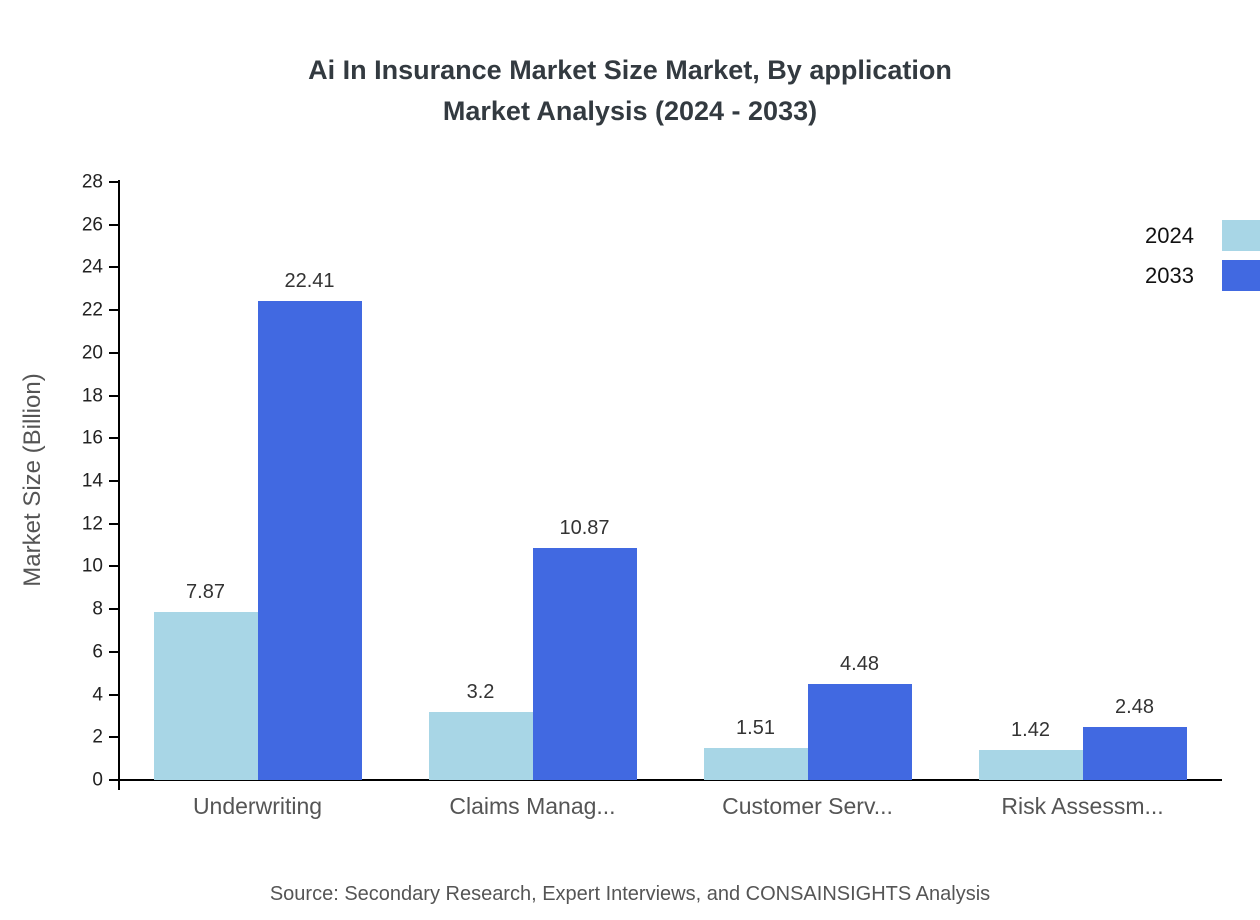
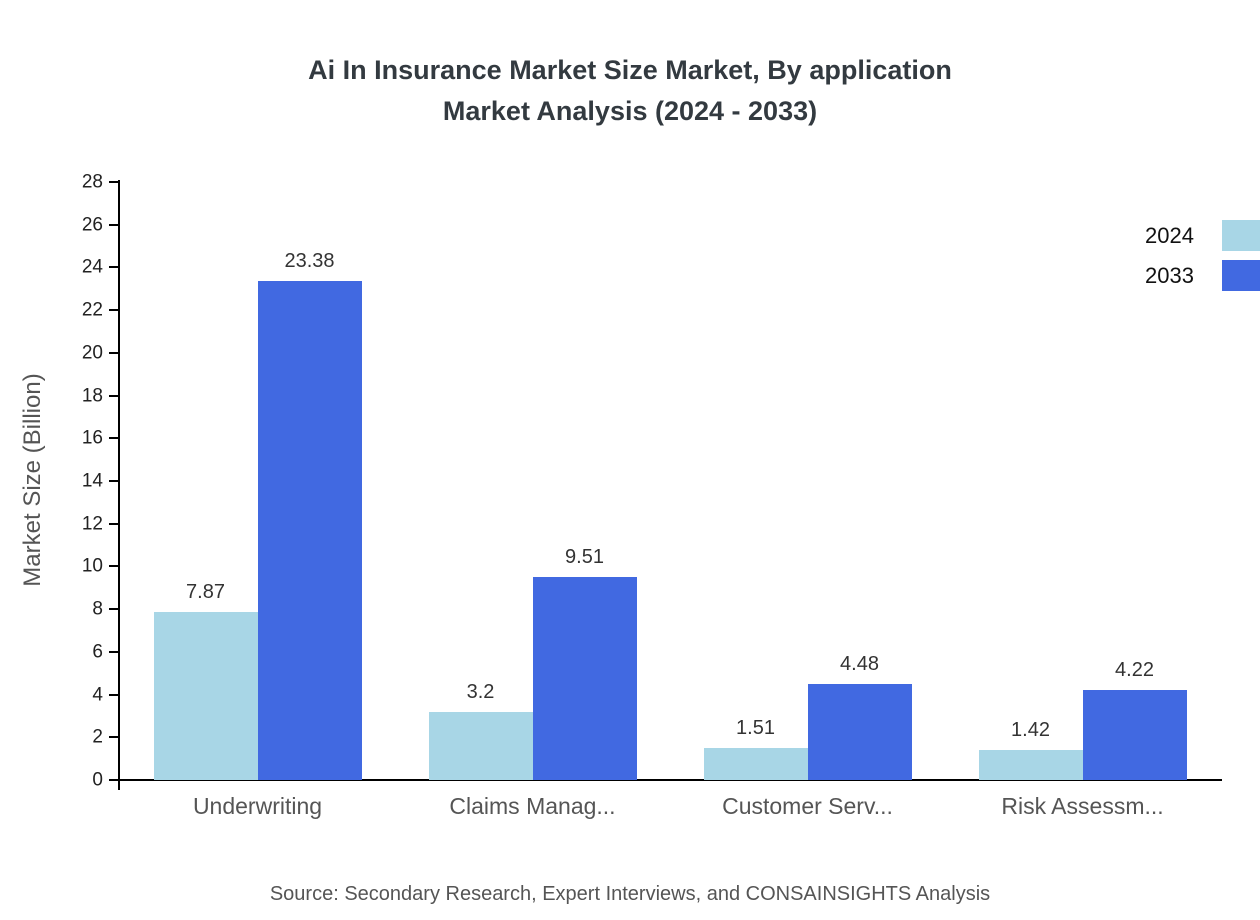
2033/Underwriting: 22.41 -> 23.38
2033/Claims Manag...: 10.87 -> 9.51
2033/Risk Assessm...: 2.48 -> 4.22
